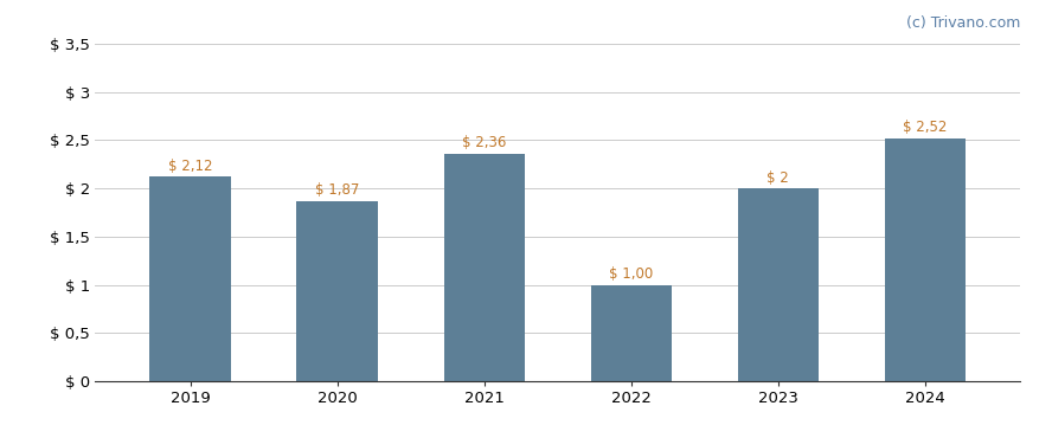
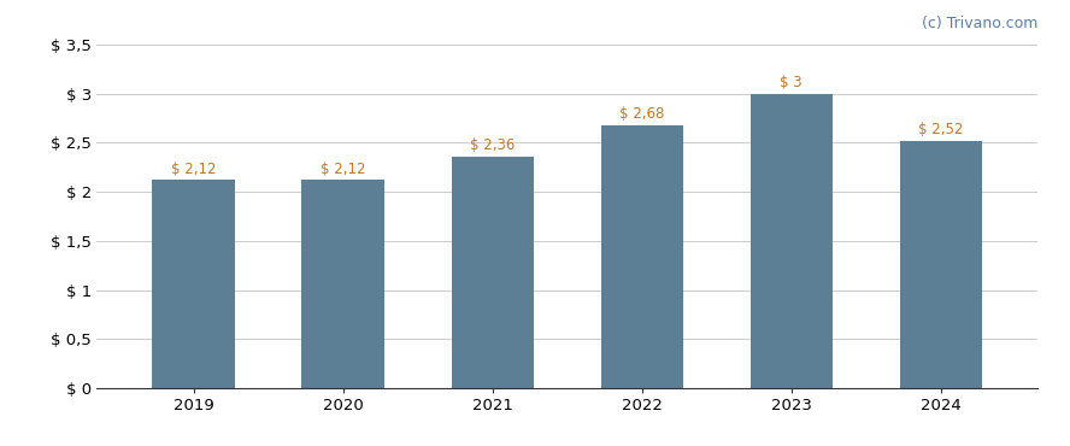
2020: 1,87 -> 2,12
2022: 1,00 -> 2,68
2023: 2 -> 3
